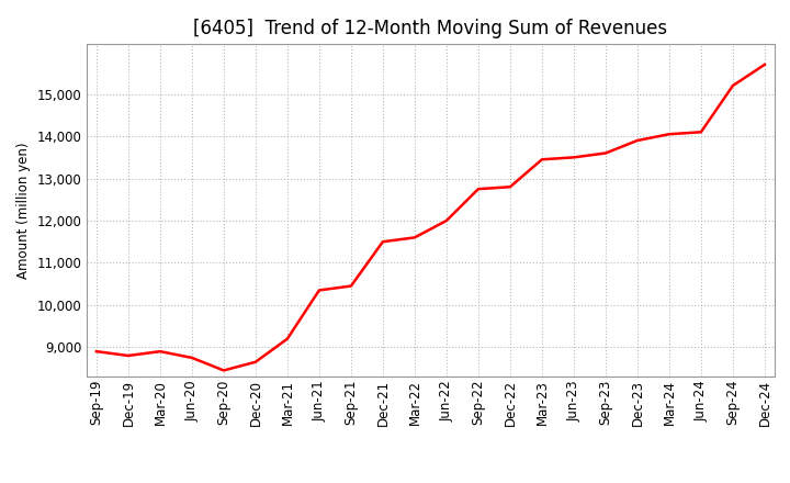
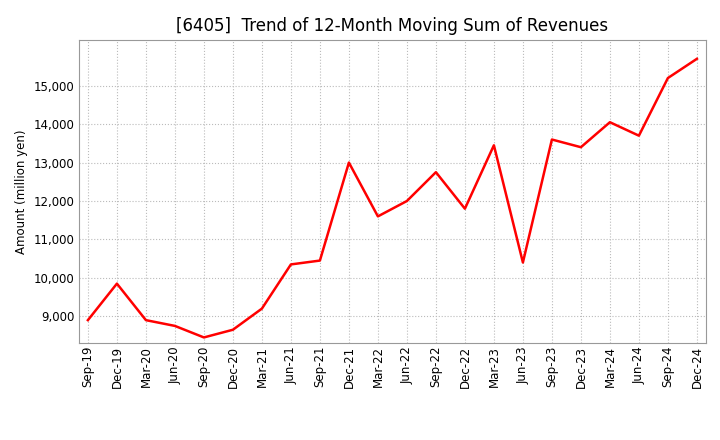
Dec-19: 8,800 -> 9,850
Dec-21: 11,500 -> 13,000
Dec-22: 12,800 -> 11,800
Jun-23: 13,500 -> 10,400
Dec-23: 13,900 -> 13,400
Jun-24: 14,100 -> 13,700
